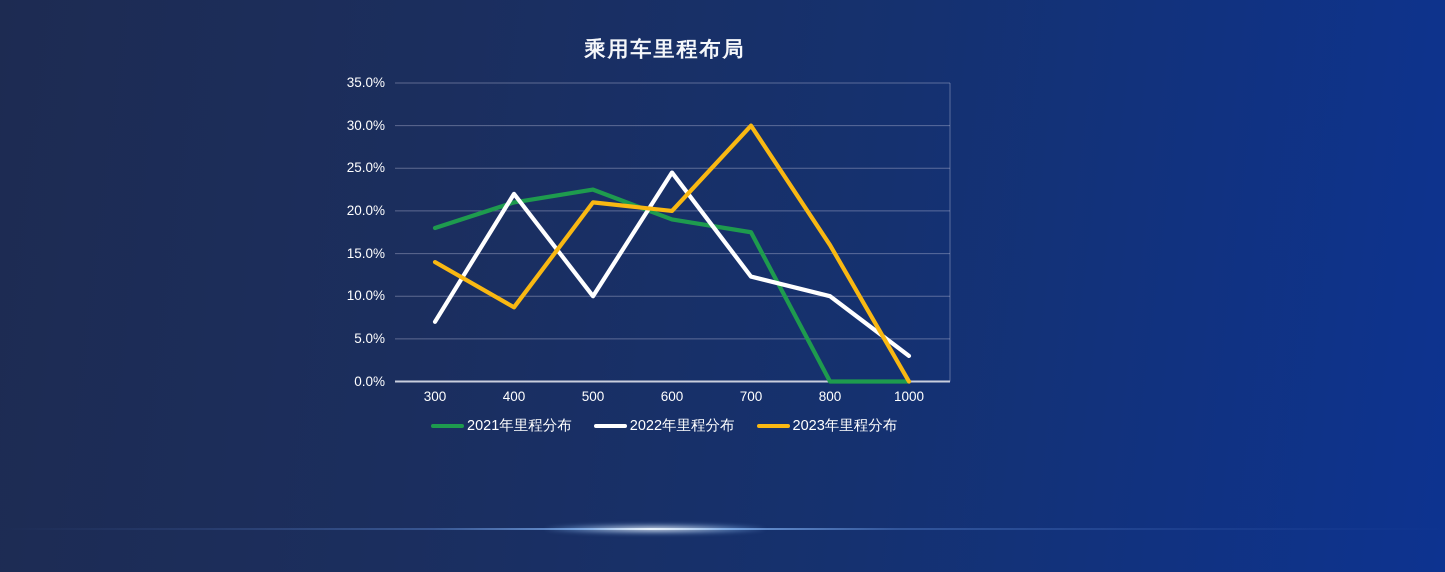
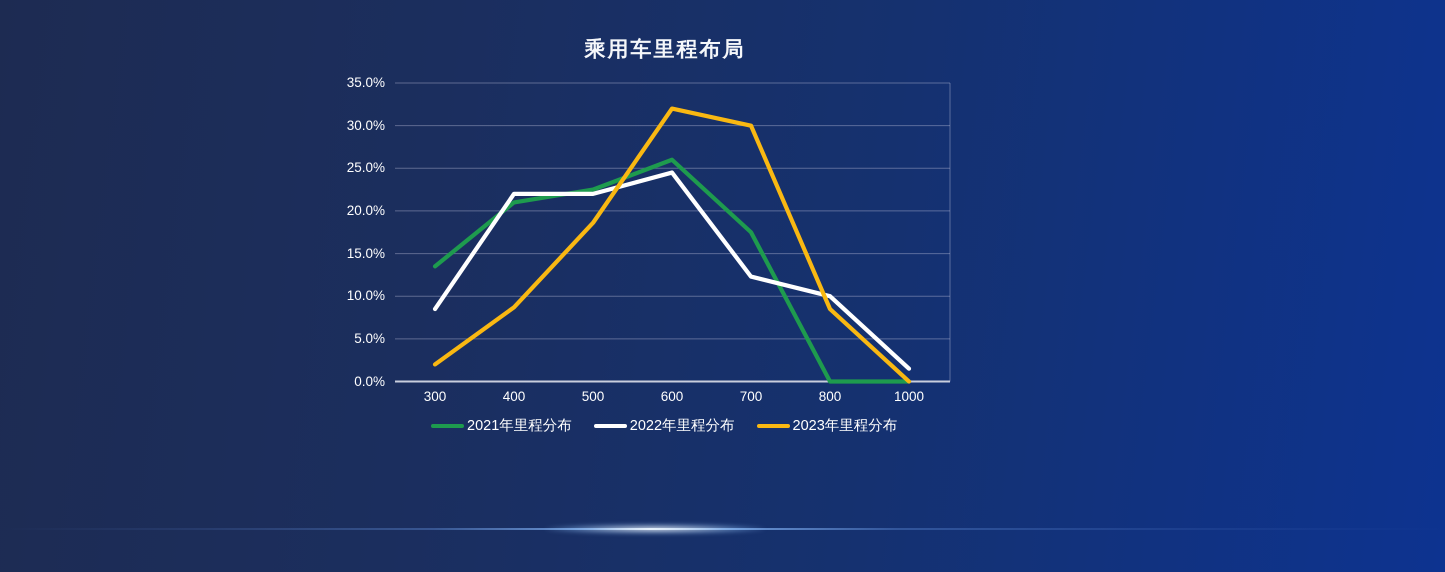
2021年里程分布/300: 18% -> 14%
2022年里程分布/300: 7% -> 8%
2023年里程分布/300: 14% -> 2%
2022年里程分布/500: 10% -> 22%
2023年里程分布/500: 21% -> 19%
2021年里程分布/600: 19% -> 26%
2023年里程分布/600: 20% -> 32%
2023年里程分布/800: 16% -> 8%
2022年里程分布/1000: 3% -> 2%
